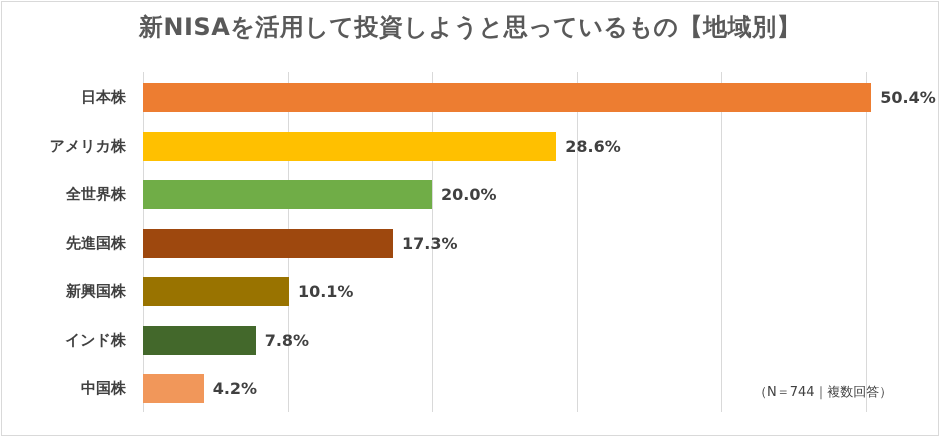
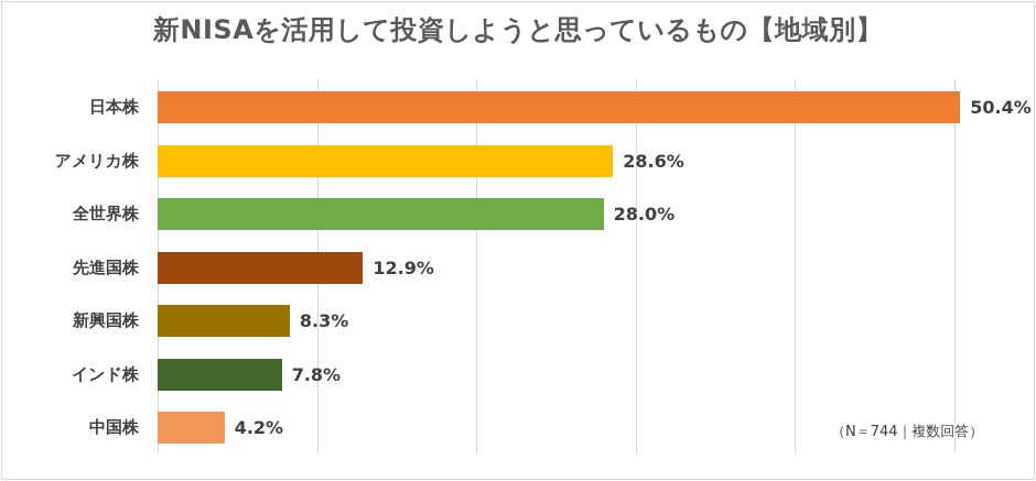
全世界株: 20.0% -> 28.0%
先進国株: 17.3% -> 12.9%
新興国株: 10.1% -> 8.3%
